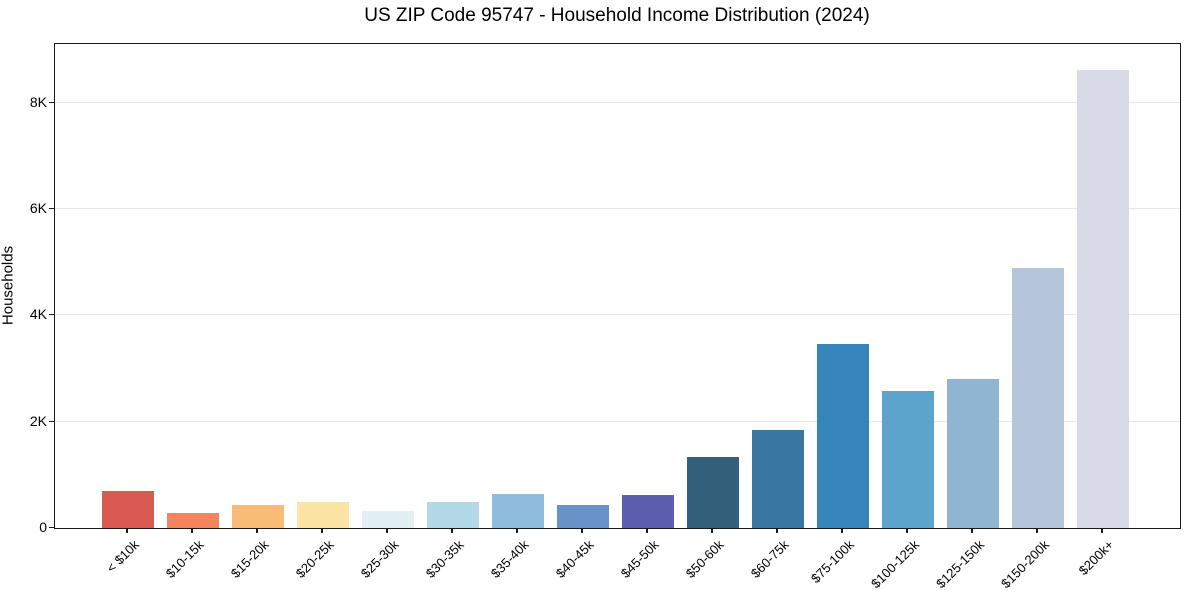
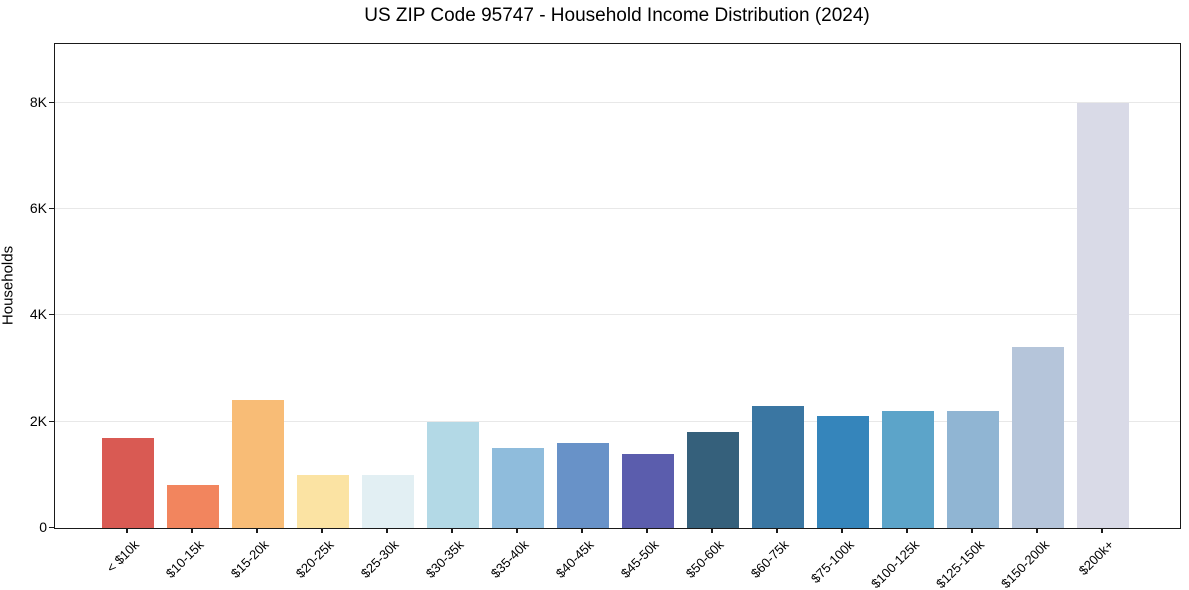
< $10k: 0.7K -> 1.7K
$10-15k: 0.3K -> 0.8K
$15-20k: 0.4K -> 2.4K
$20-25k: 0.5K -> 1.0K
$25-30k: 0.3K -> 1.0K
$30-35k: 0.5K -> 2.0K
$35-40k: 0.6K -> 1.5K
$40-45k: 0.4K -> 1.6K
$45-50k: 0.6K -> 1.4K
$50-60k: 1.3K -> 1.8K
$60-75k: 1.8K -> 2.3K
$75-100k: 3.5K -> 2.1K
$100-125k: 2.6K -> 2.2K
$125-150k: 2.8K -> 2.2K
$150-200k: 4.9K -> 3.4K
$200k+: 8.6K -> 8.0K
